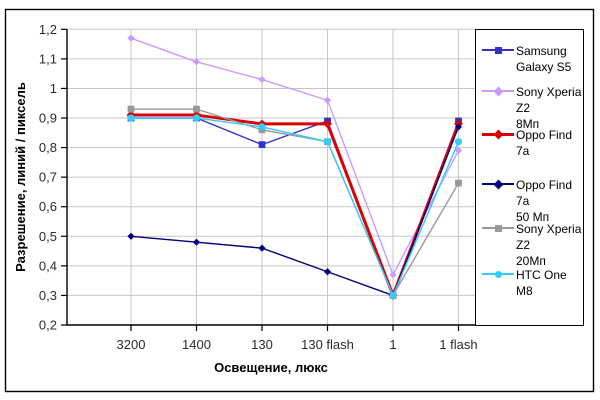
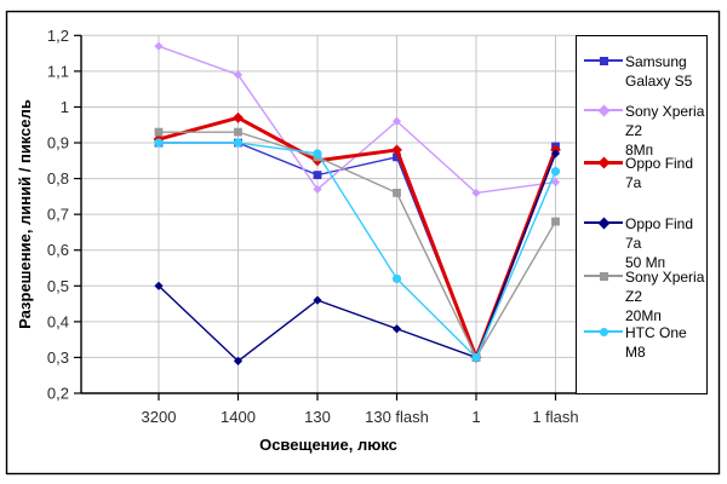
Oppo Find 7a/1400: 0,91 -> 0,97
Oppo Find 7a 50 Мп/1400: 0,48 -> 0,29
Sony Xperia Z2 8Мп/130: 1,03 -> 0,77
Oppo Find 7a/130: 0,88 -> 0,85
Samsung Galaxy S5/130 flash: 0,89 -> 0,86
Sony Xperia Z2 20Мп/130 flash: 0,82 -> 0,76
HTC One M8/130 flash: 0,82 -> 0,52
Sony Xperia Z2 8Мп/1: 0,37 -> 0,76
